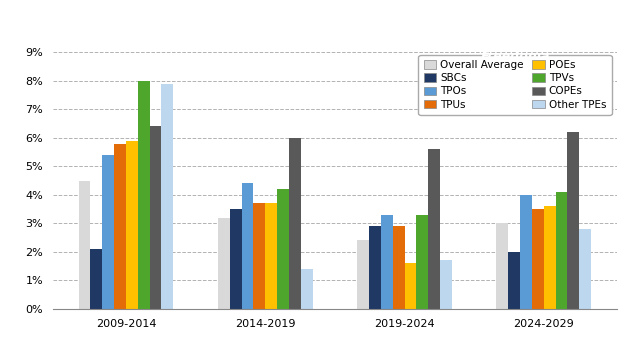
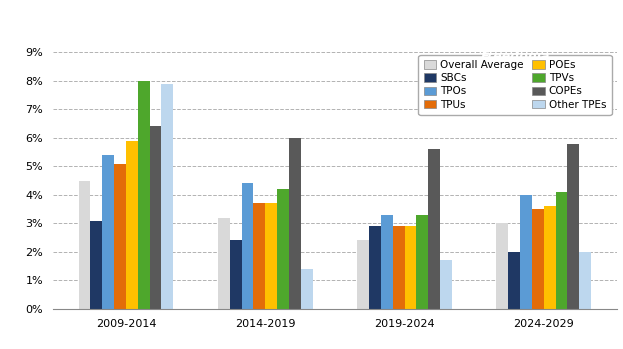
SBCs/2009-2014: 2.1% -> 3.1%
TPUs/2009-2014: 5.8% -> 5.1%
SBCs/2014-2019: 3.5% -> 2.4%
POEs/2019-2024: 1.6% -> 2.9%
COPEs/2024-2029: 6.2% -> 5.8%
Other TPEs/2024-2029: 2.8% -> 2.0%
